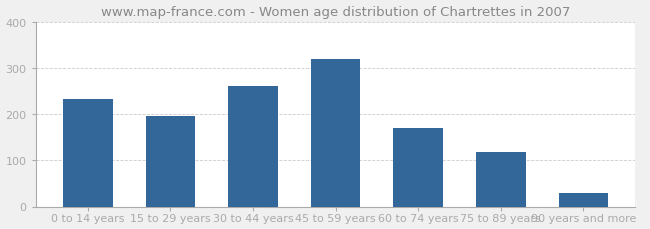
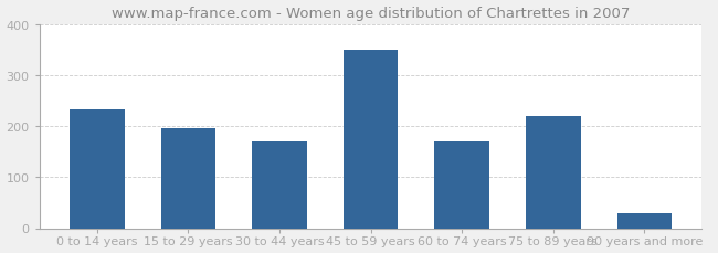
30 to 44 years: 261 -> 170
45 to 59 years: 318 -> 350
75 to 89 years: 118 -> 220
